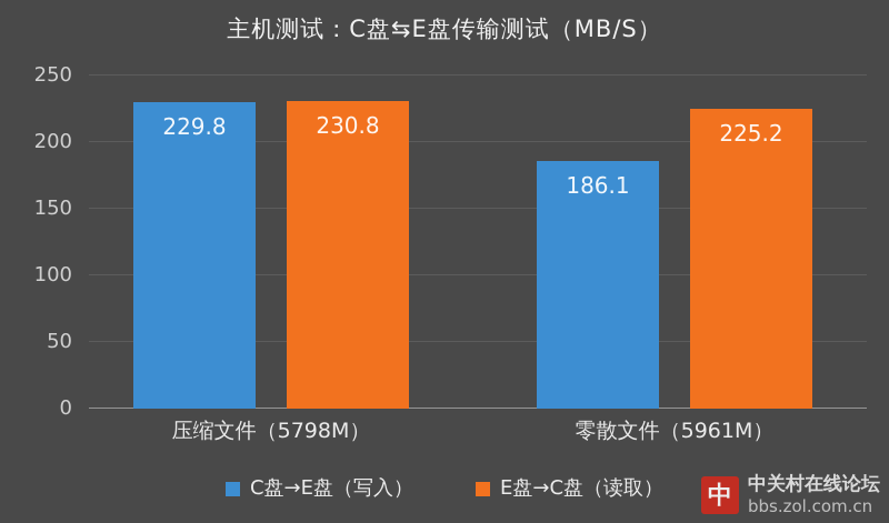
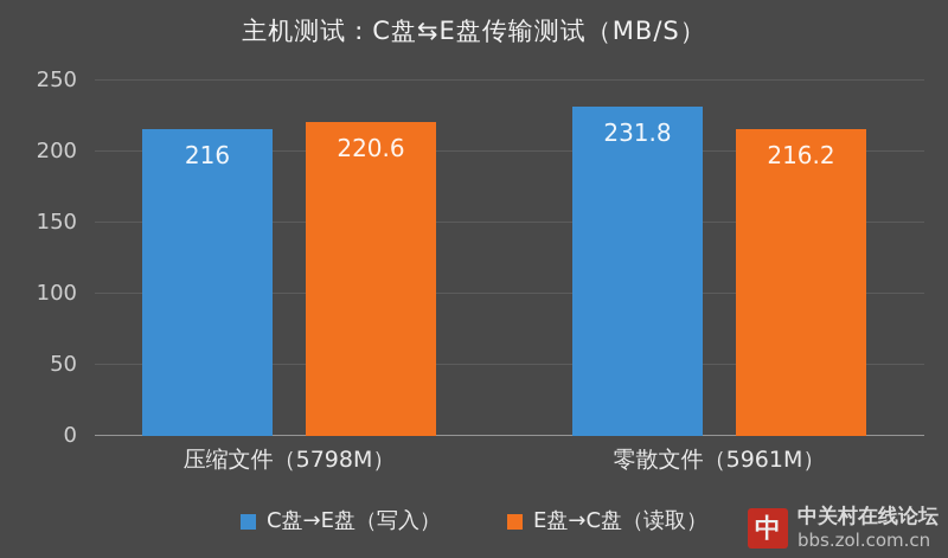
C盘→E盘（写入）/压缩文件（5798M）: 229.8 -> 216
E盘→C盘（读取）/压缩文件（5798M）: 230.8 -> 220.6
C盘→E盘（写入）/零散文件（5961M）: 186.1 -> 231.8
E盘→C盘（读取）/零散文件（5961M）: 225.2 -> 216.2
